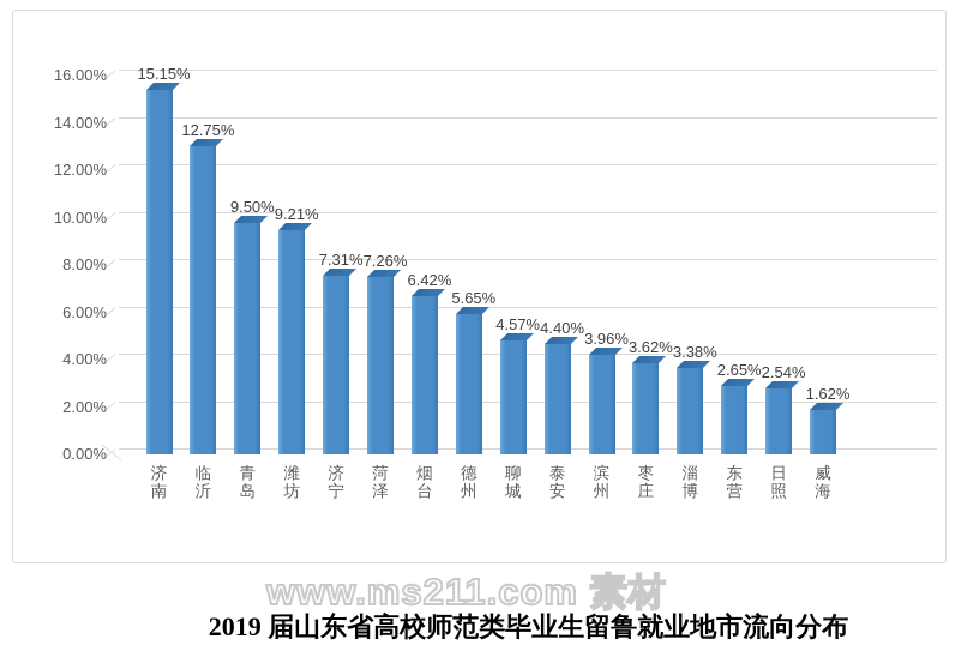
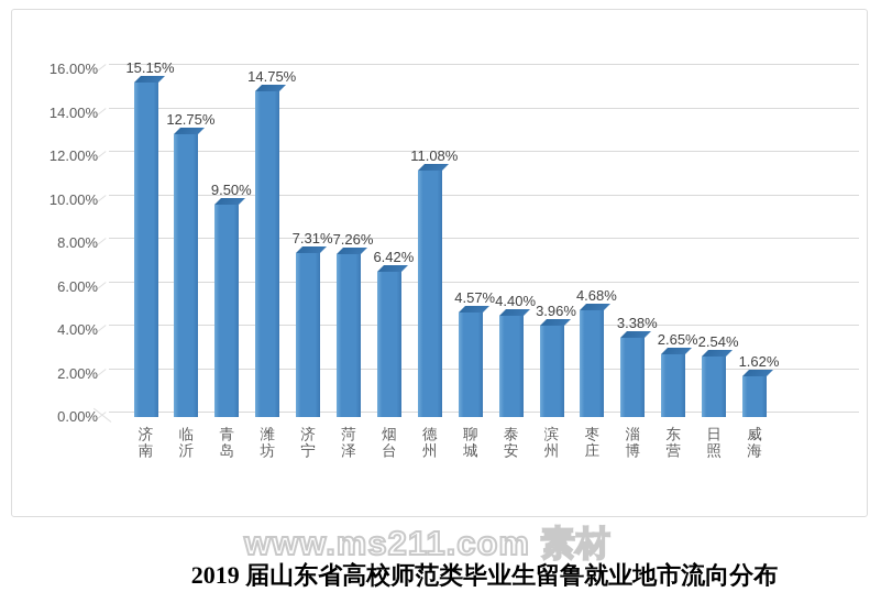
潍坊: 9.21% -> 14.75%
德州: 5.65% -> 11.08%
枣庄: 3.62% -> 4.68%
